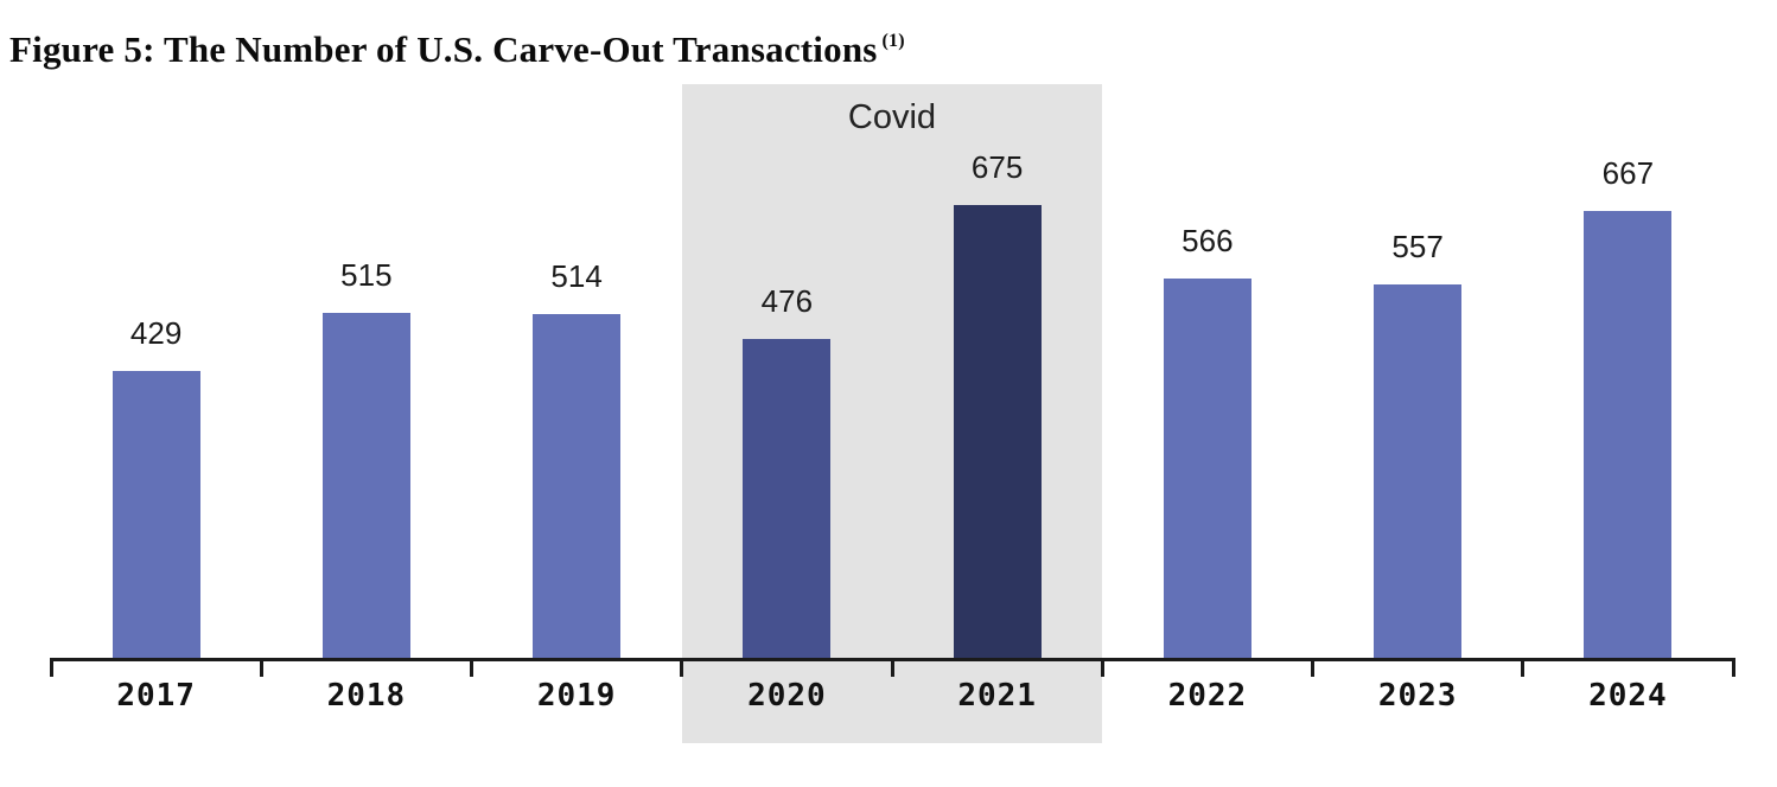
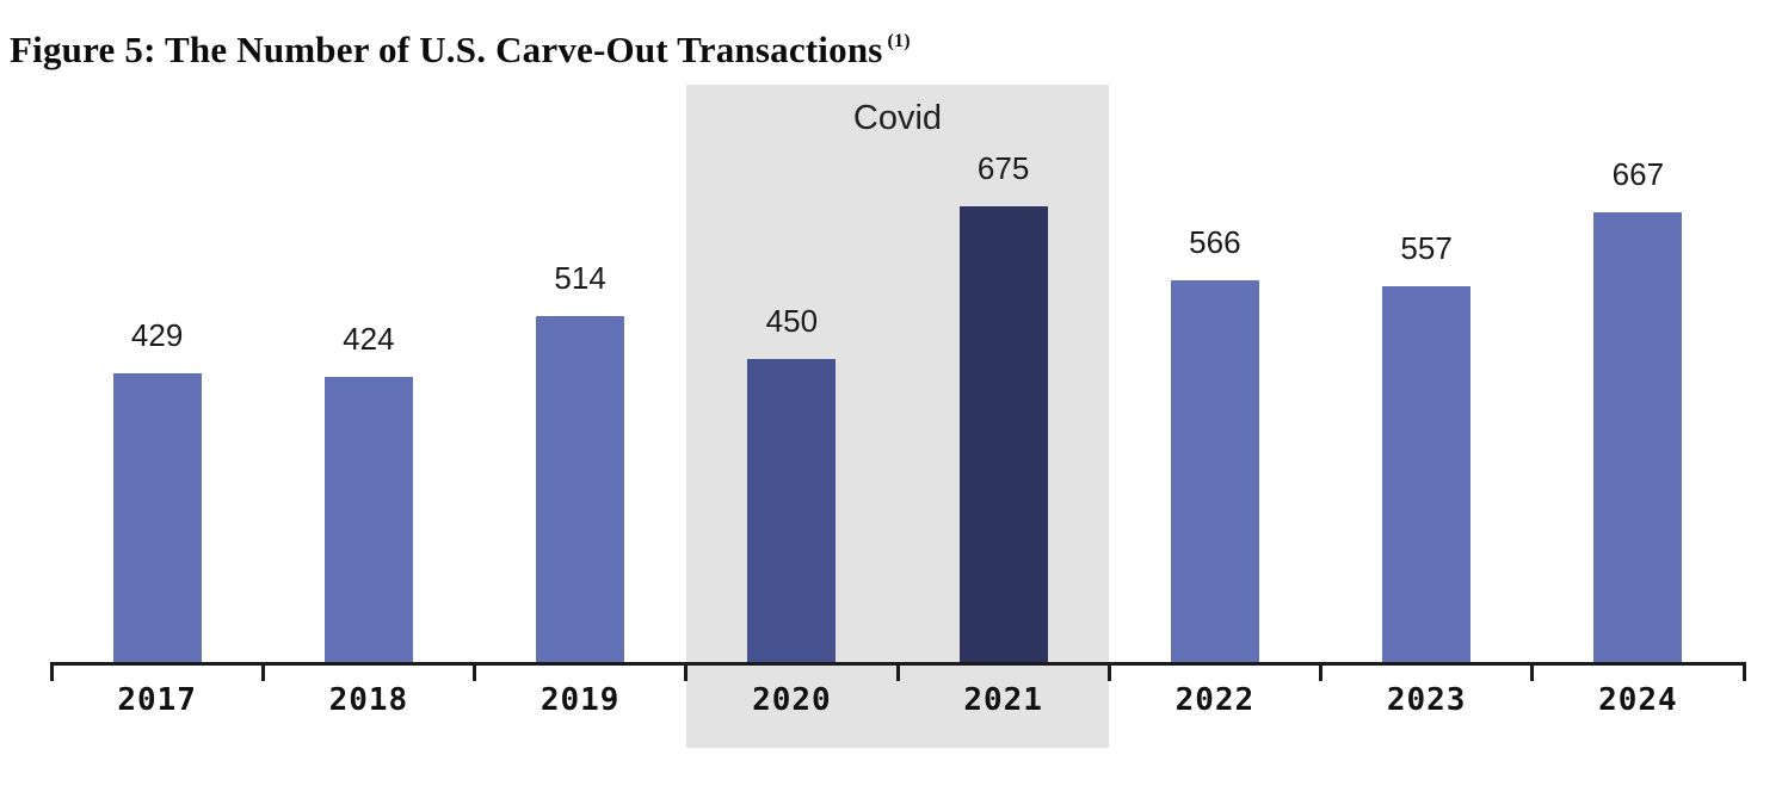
2018: 515 -> 424
2020: 476 -> 450
